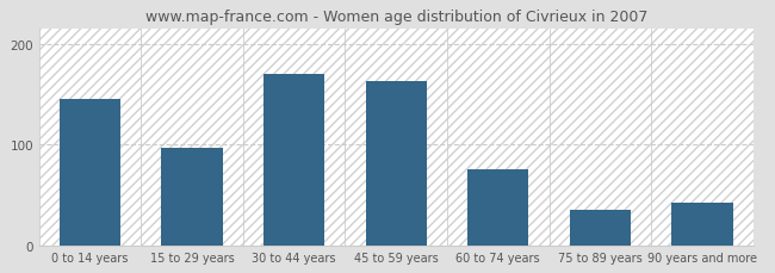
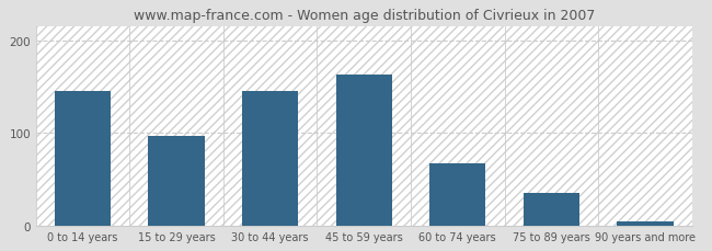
30 to 44 years: 170 -> 145
60 to 74 years: 76 -> 67
90 years and more: 42 -> 5
